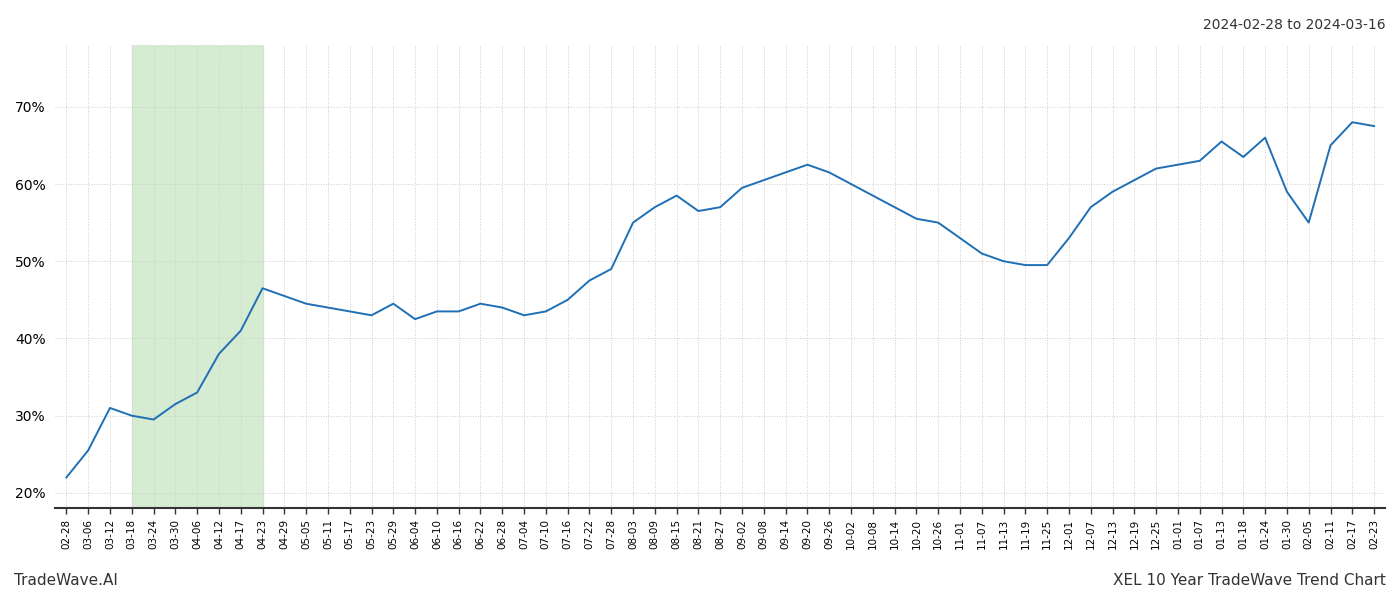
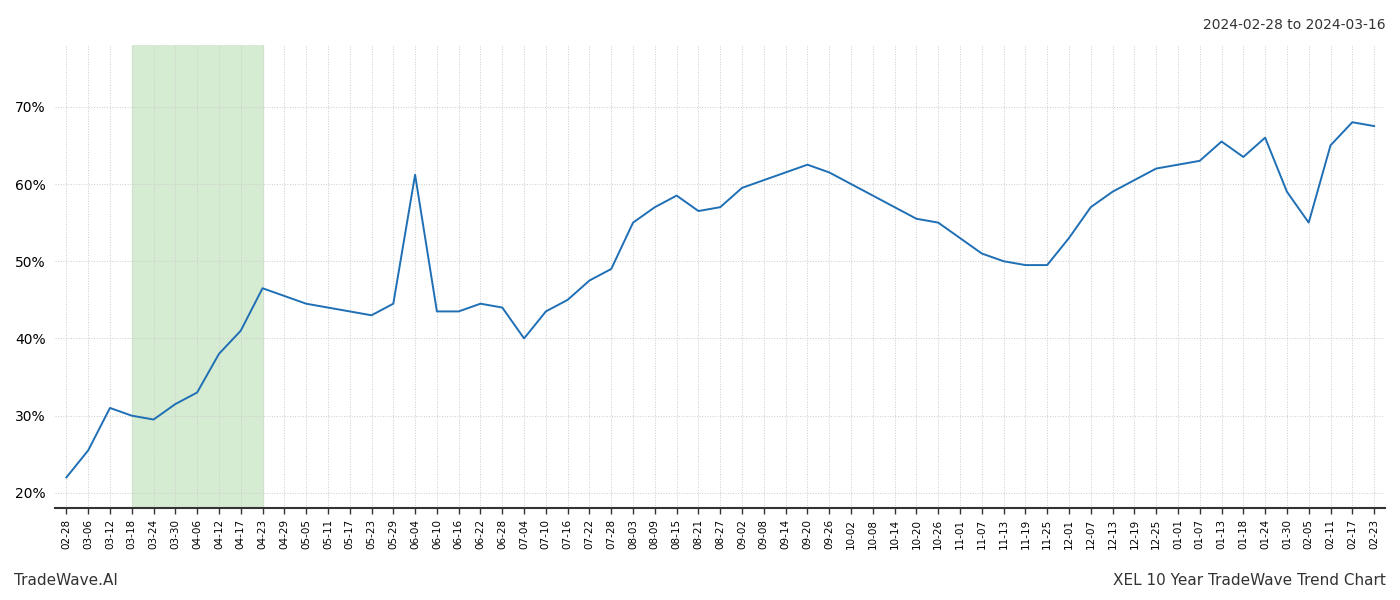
06-04: 42.5% -> 61.2%
07-04: 43.0% -> 40.0%
